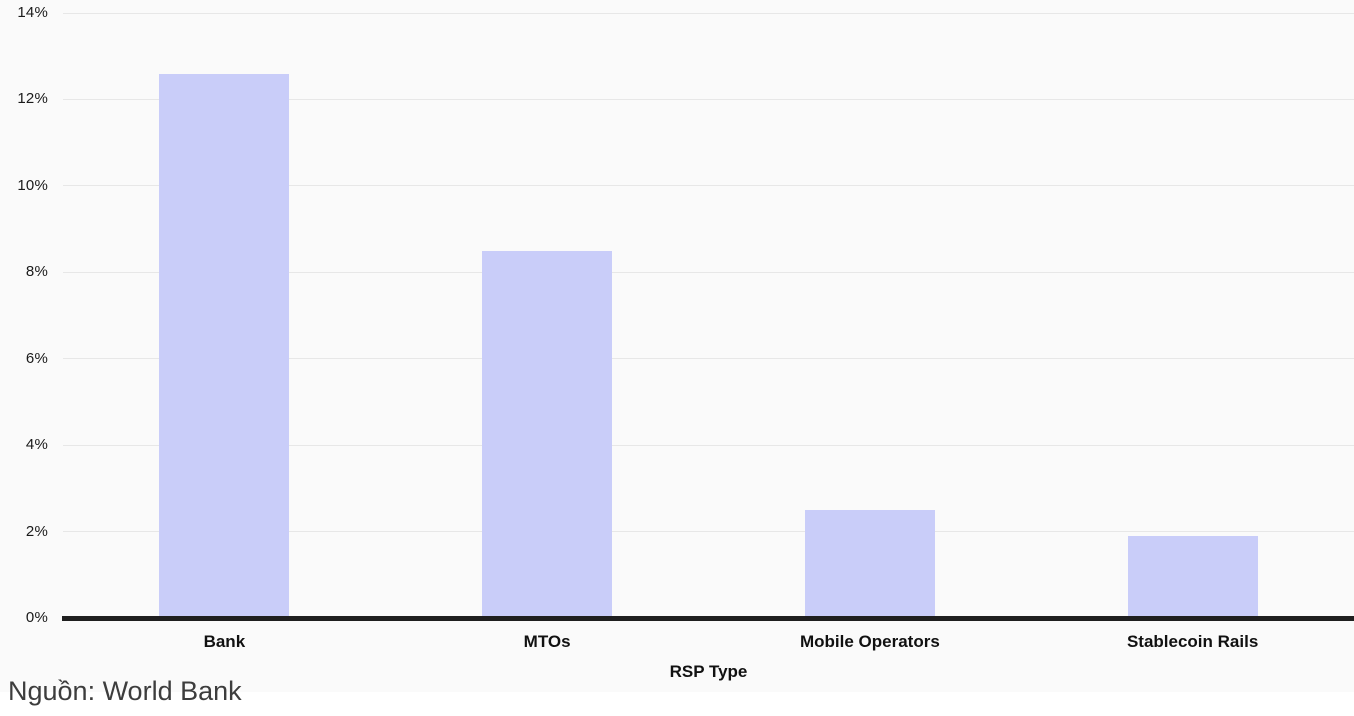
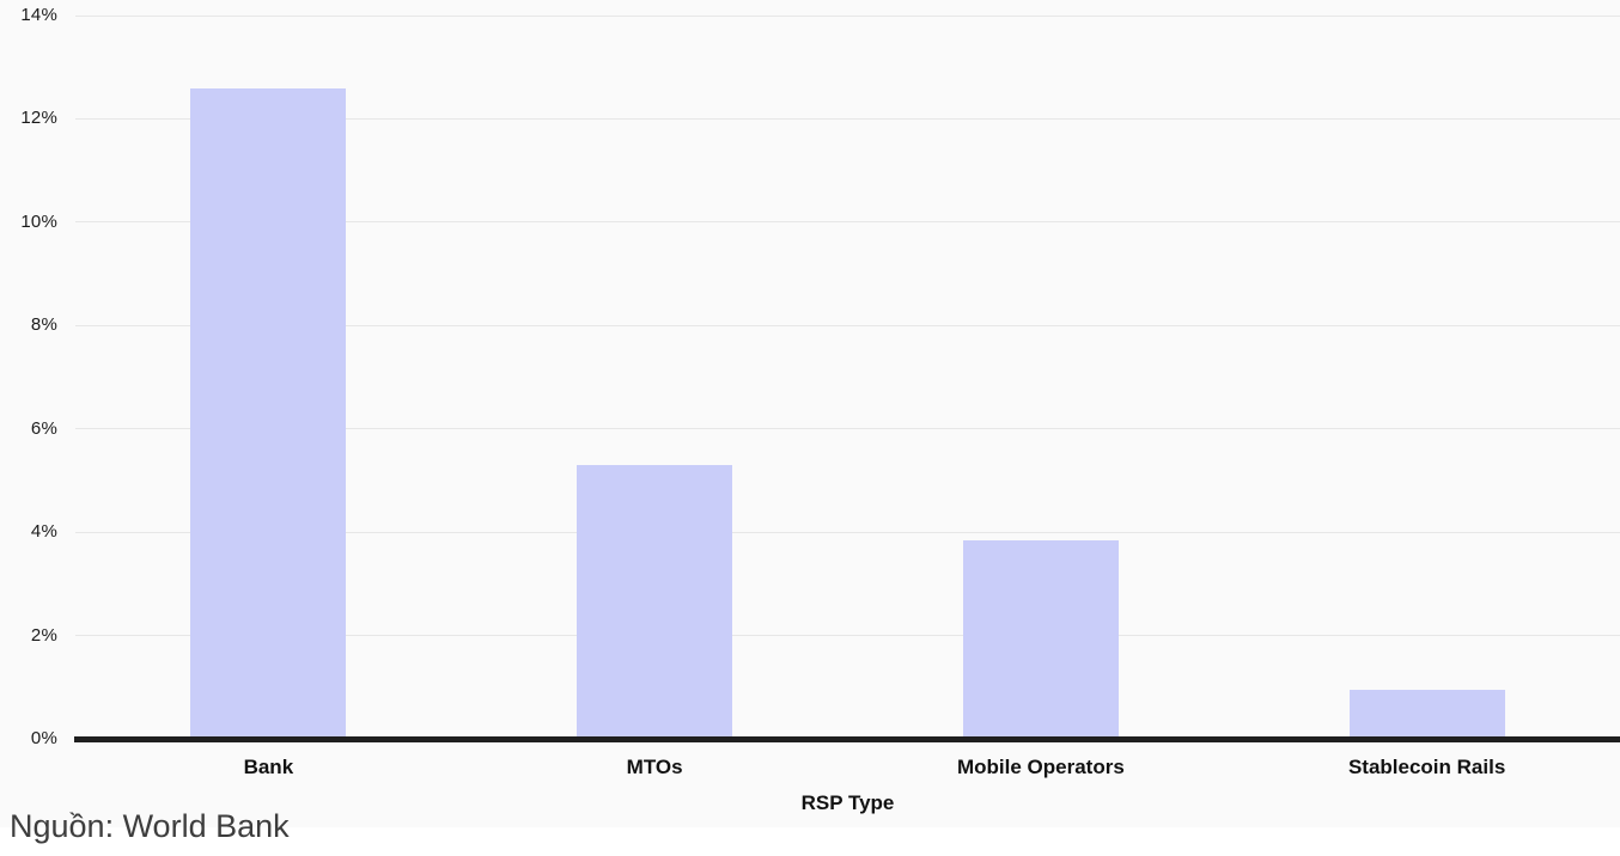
MTOs: 8.5% -> 5.3%
Mobile Operators: 2.5% -> 3.9%
Stablecoin Rails: 1.9% -> 0.9%
